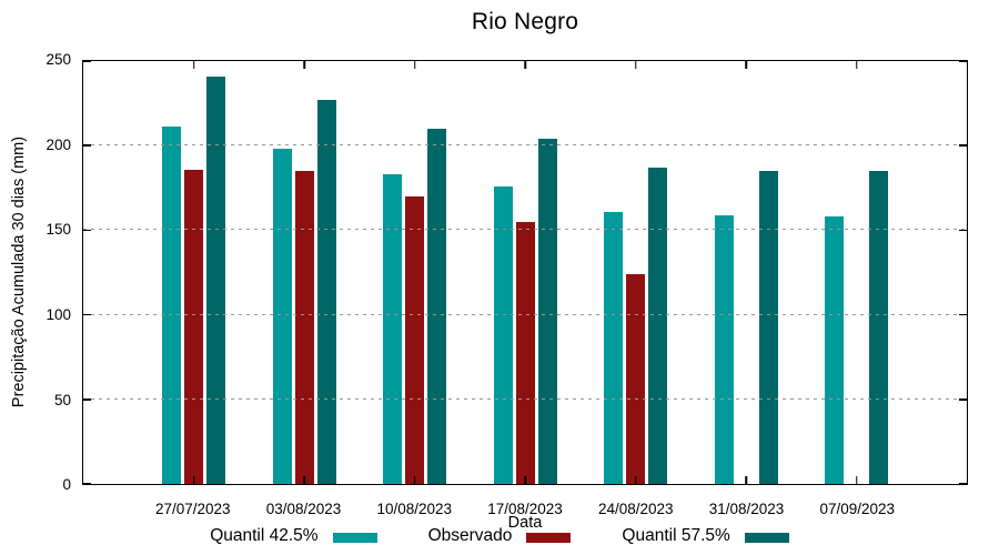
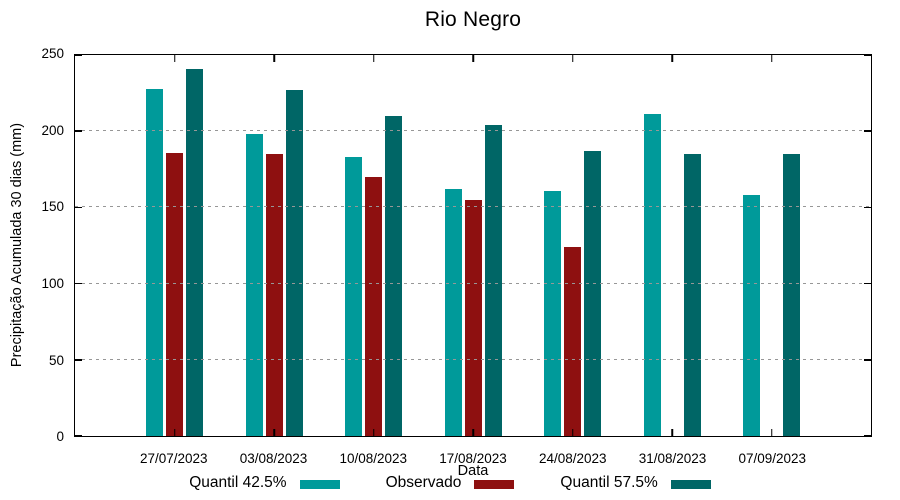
Quantil 42.5%/27/07/2023: 211 -> 228
Quantil 42.5%/17/08/2023: 176 -> 162
Quantil 42.5%/31/08/2023: 159 -> 211
